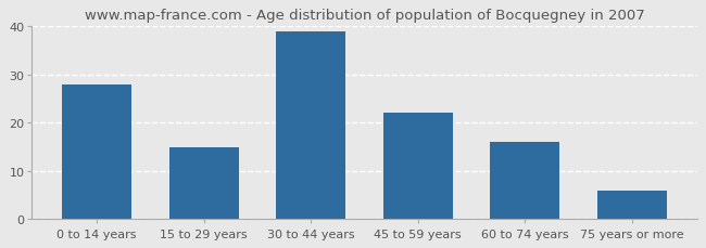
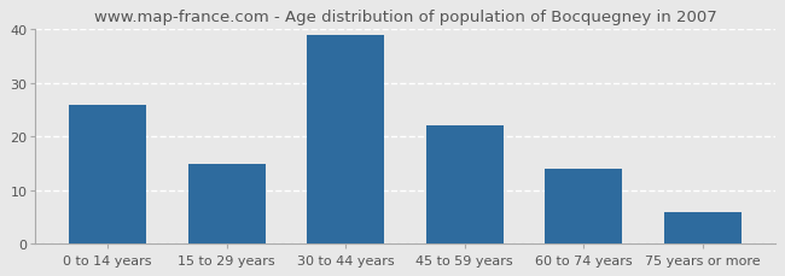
0 to 14 years: 28 -> 26
60 to 74 years: 16 -> 14
